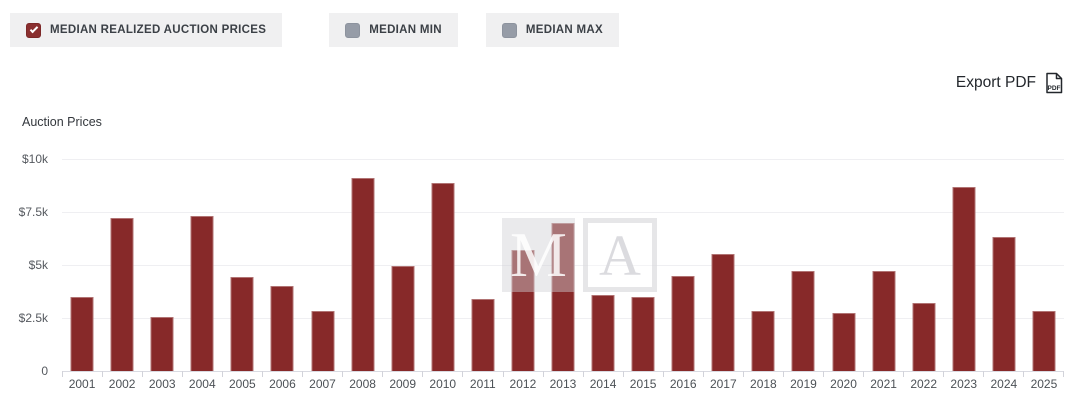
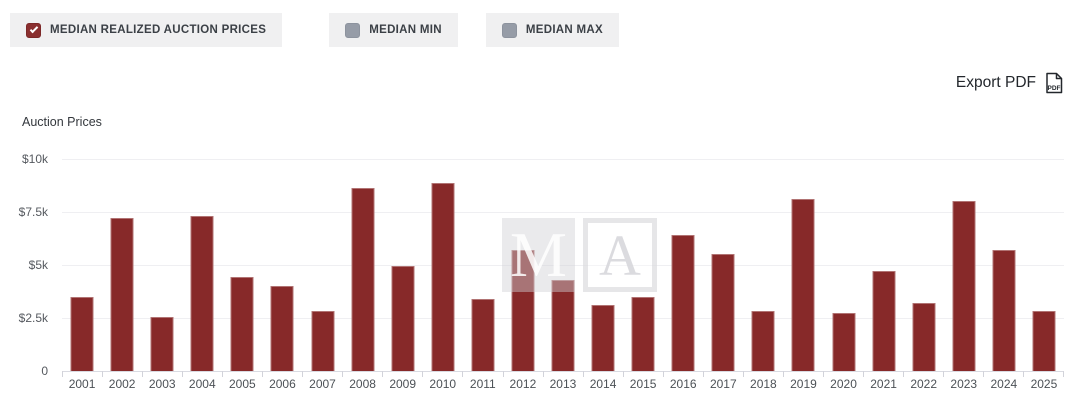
2008: $9.1k -> $8.6k
2013: $7.0k -> $4.3k
2014: $3.6k -> $3.1k
2016: $4.5k -> $6.4k
2019: $4.7k -> $8.1k
2023: $8.7k -> $8.0k
2024: $6.3k -> $5.7k
